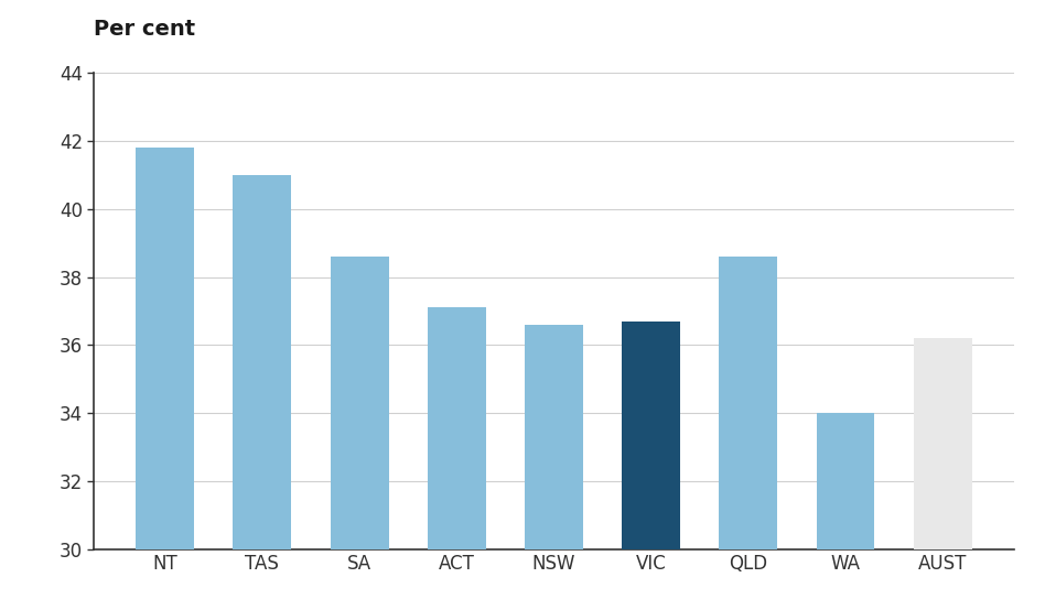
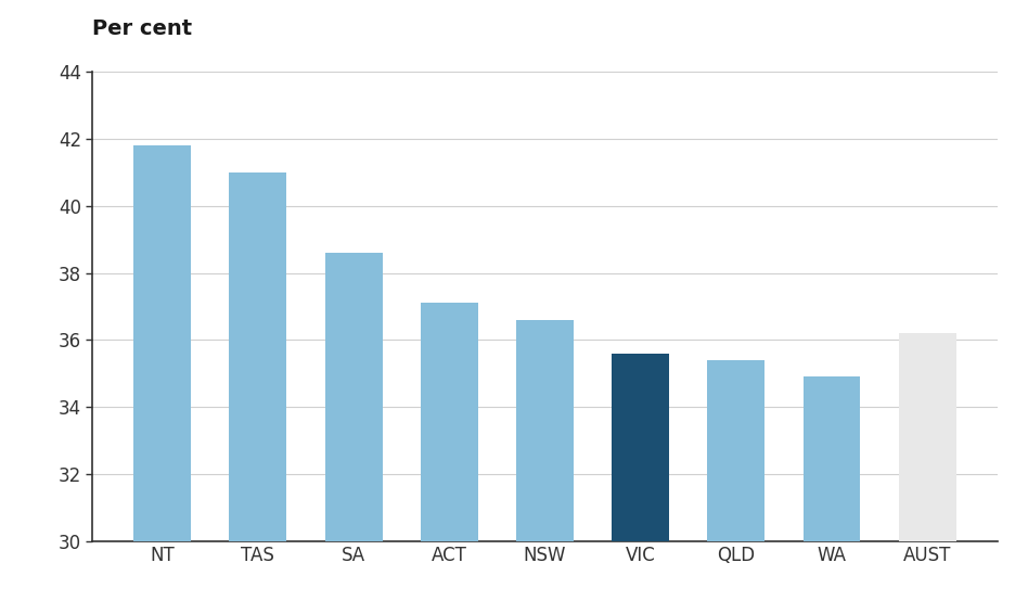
VIC: 36.7 -> 35.6
QLD: 38.6 -> 35.4
WA: 34.0 -> 34.9
